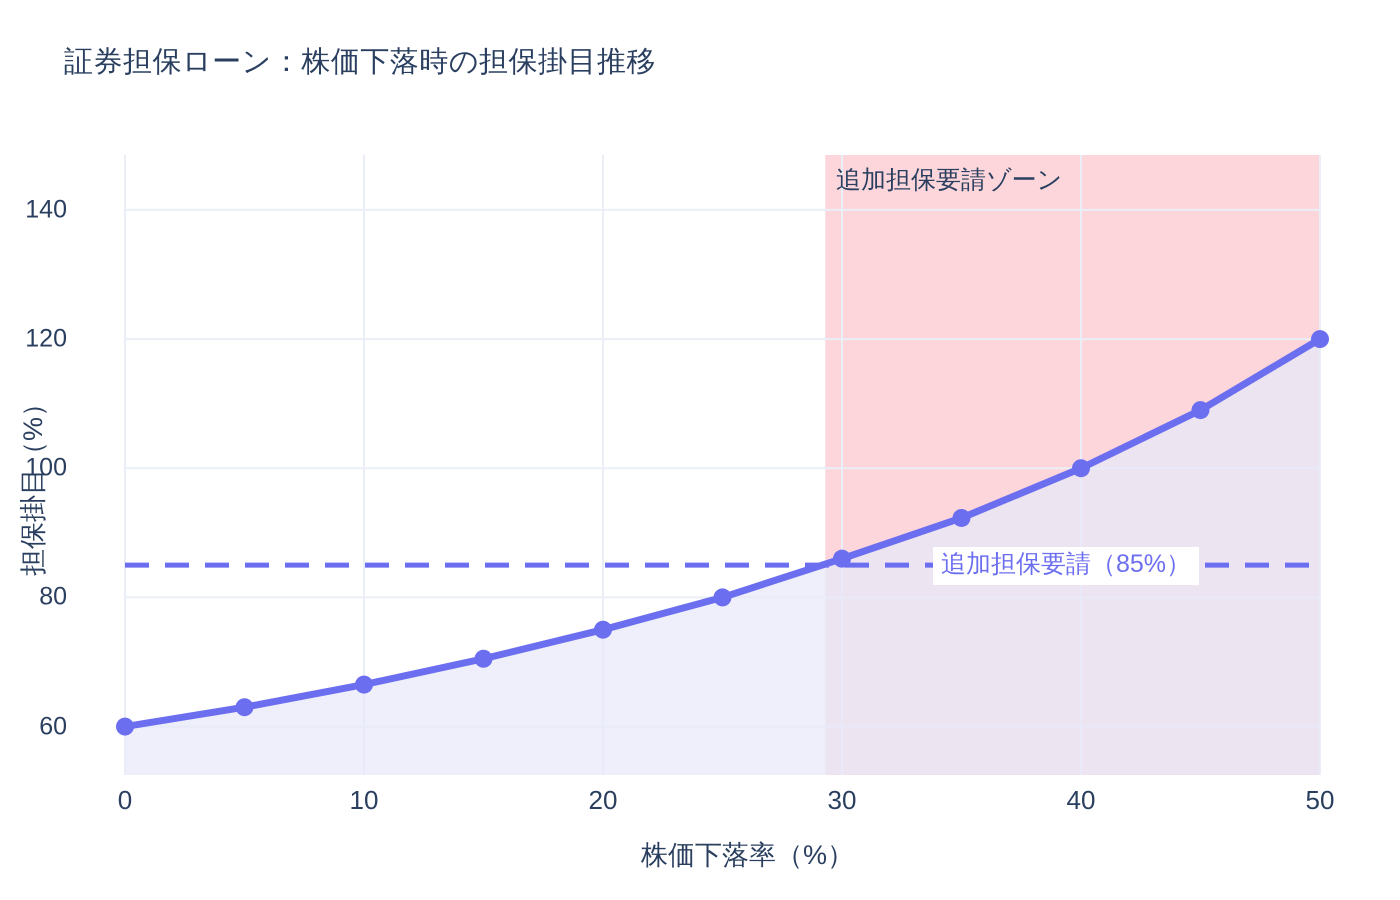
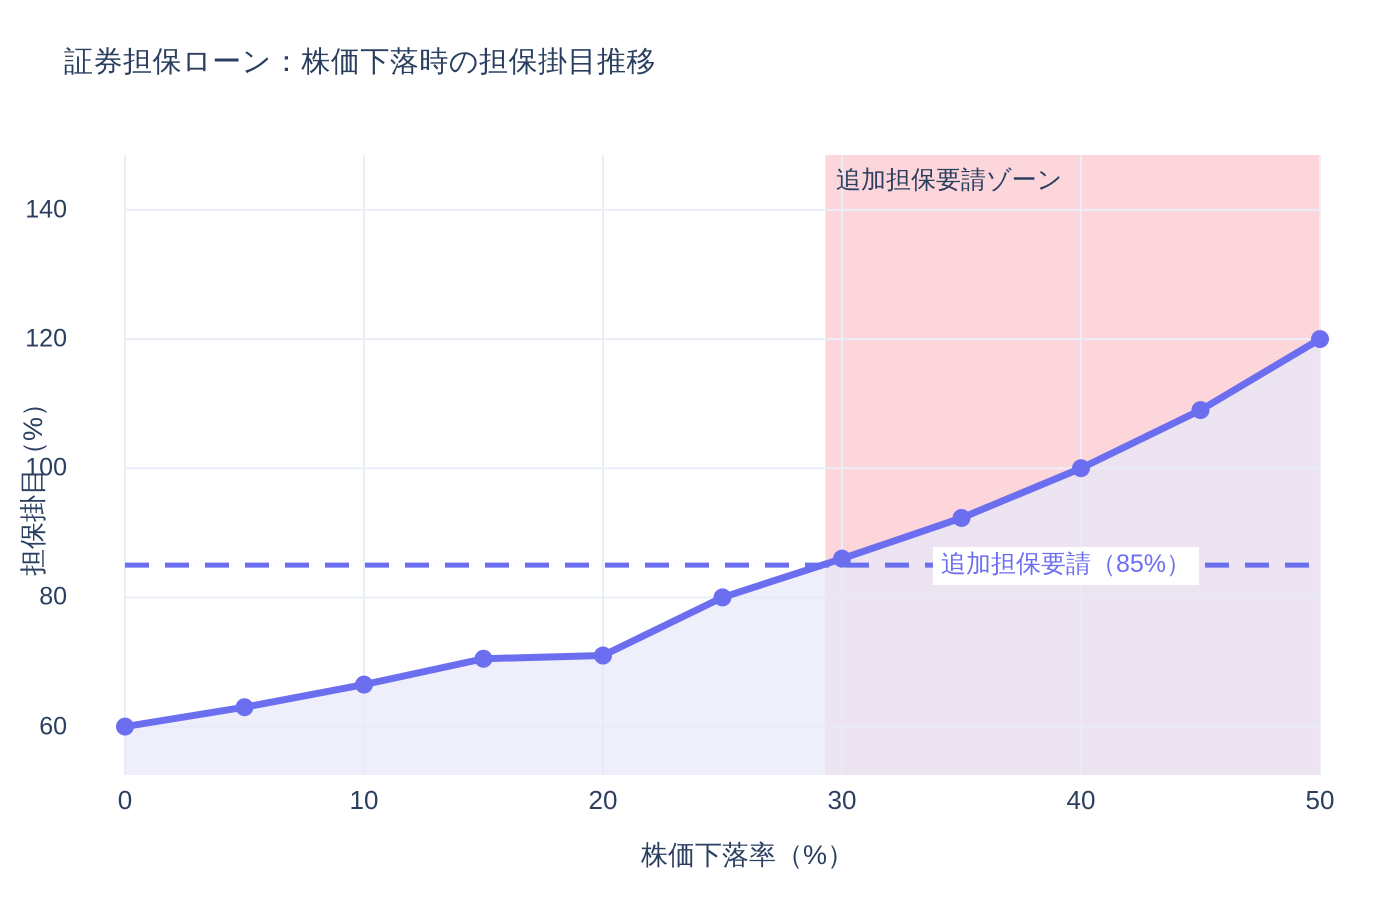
20: 75 -> 71
